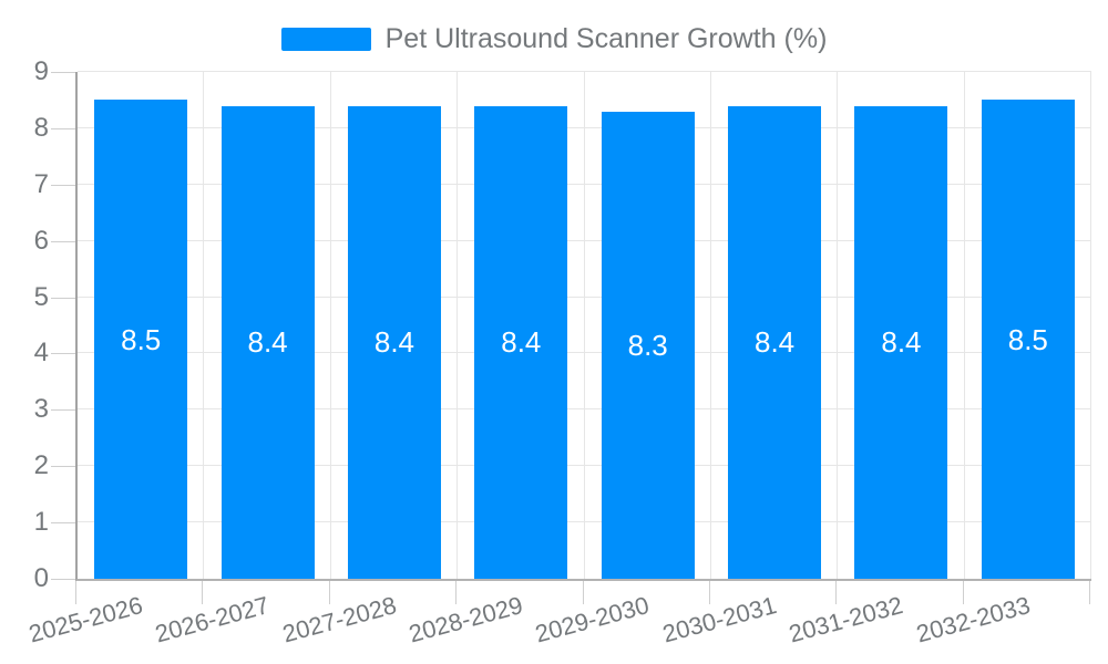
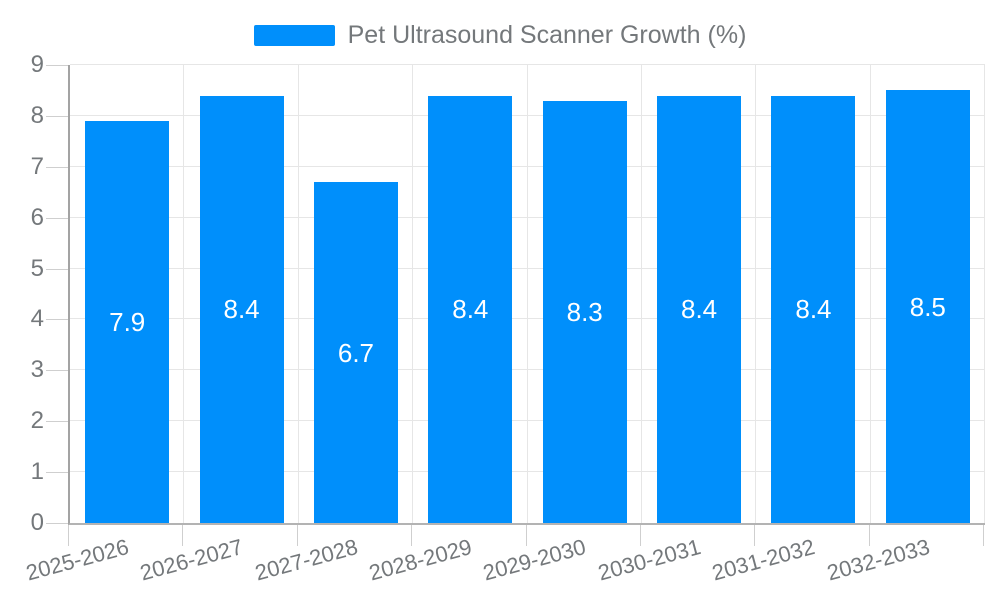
2025-2026: 8.5 -> 7.9
2027-2028: 8.4 -> 6.7
